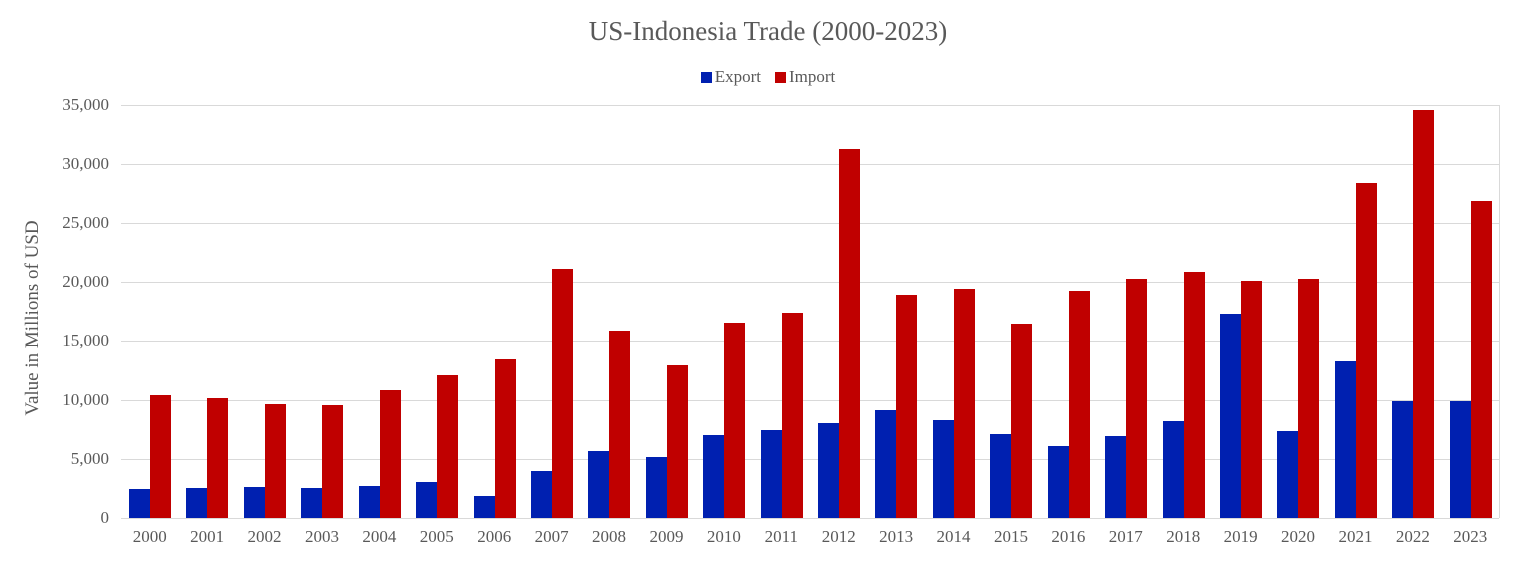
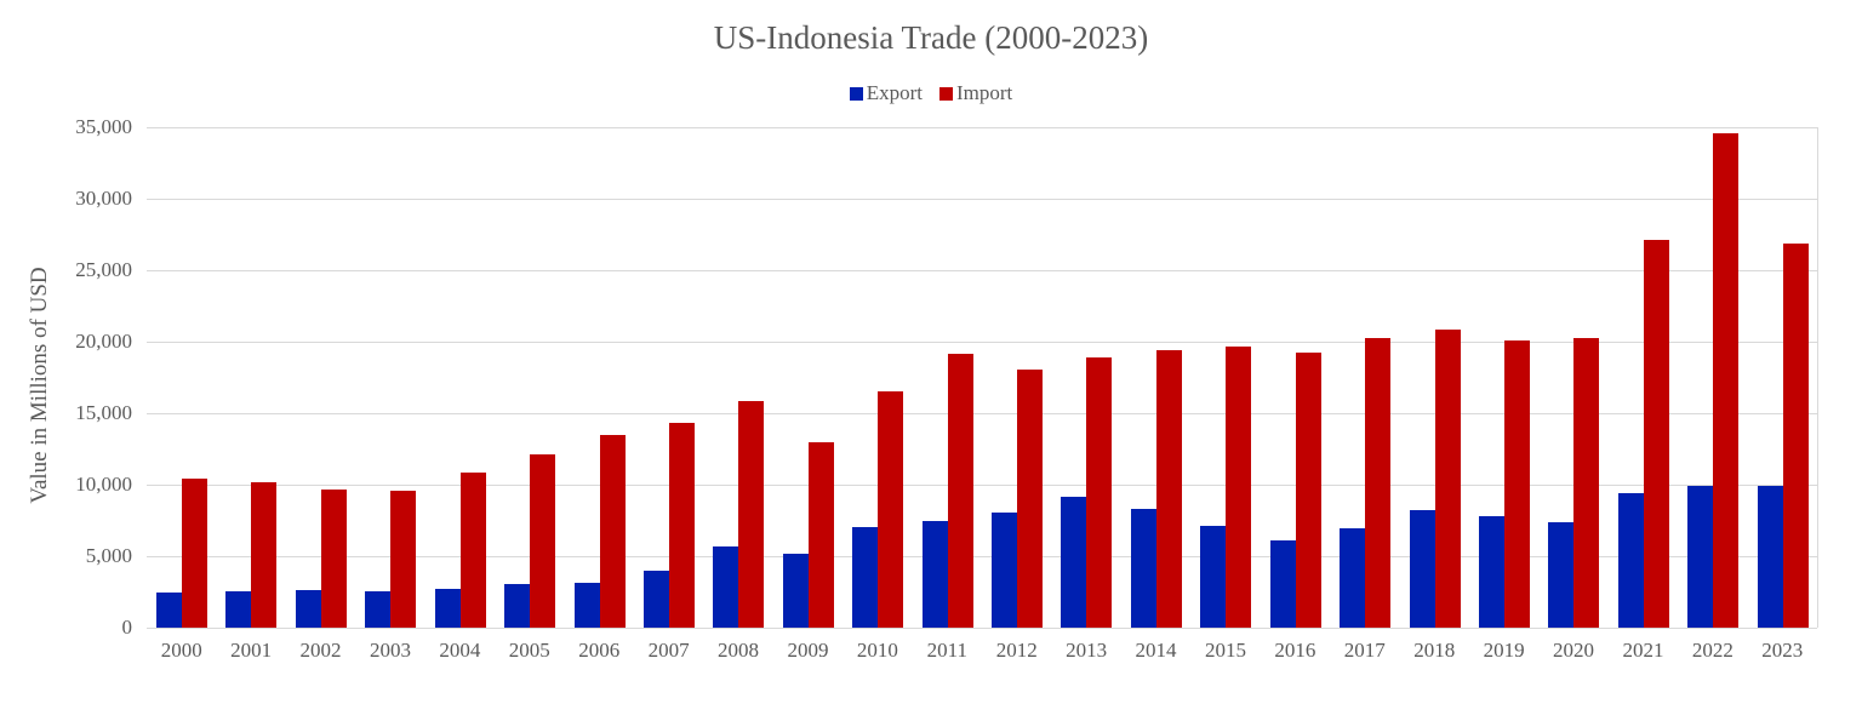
Export/2006: 1900 -> 3100
Import/2007: 21100 -> 14400
Import/2011: 17400 -> 19200
Import/2012: 31300 -> 18100
Import/2015: 16400 -> 19600
Export/2019: 17300 -> 7800
Export/2021: 13300 -> 9400
Import/2021: 28400 -> 27100
